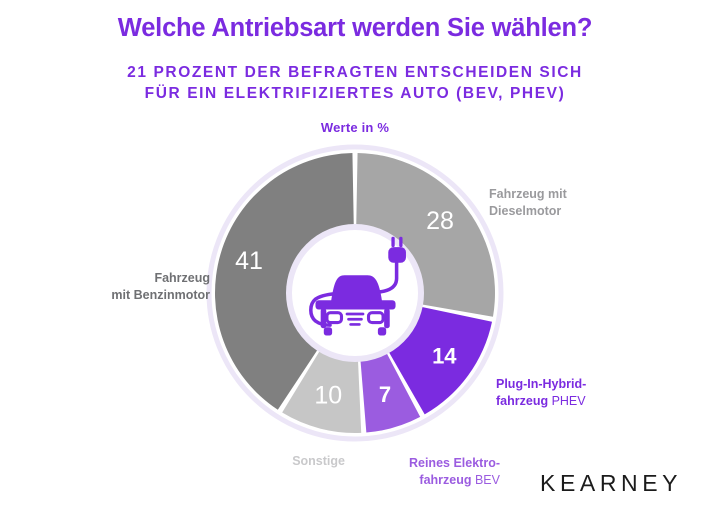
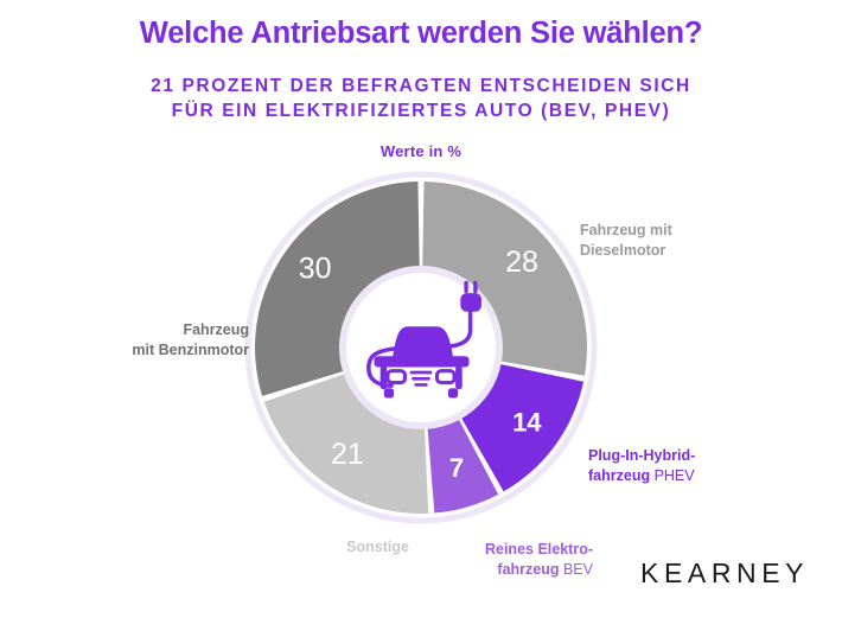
Sonstige: 10 -> 21
Fahrzeug mit Benzinmotor: 41 -> 30
